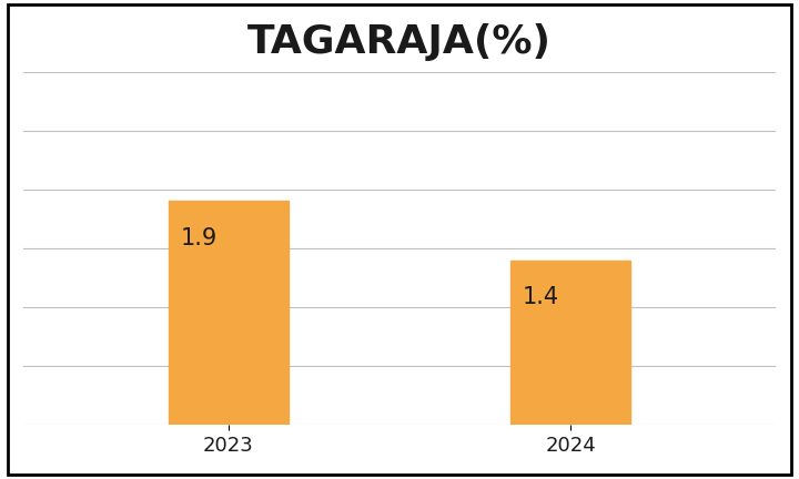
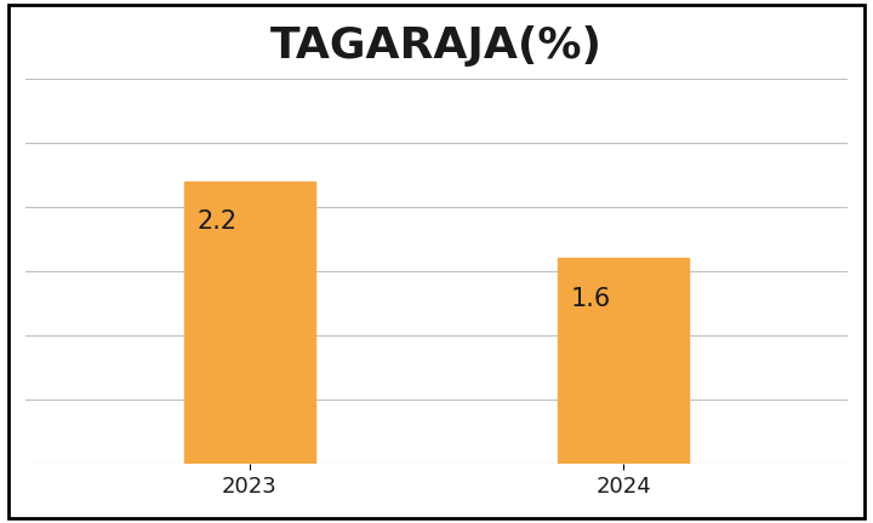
2023: 1.9 -> 2.2
2024: 1.4 -> 1.6
